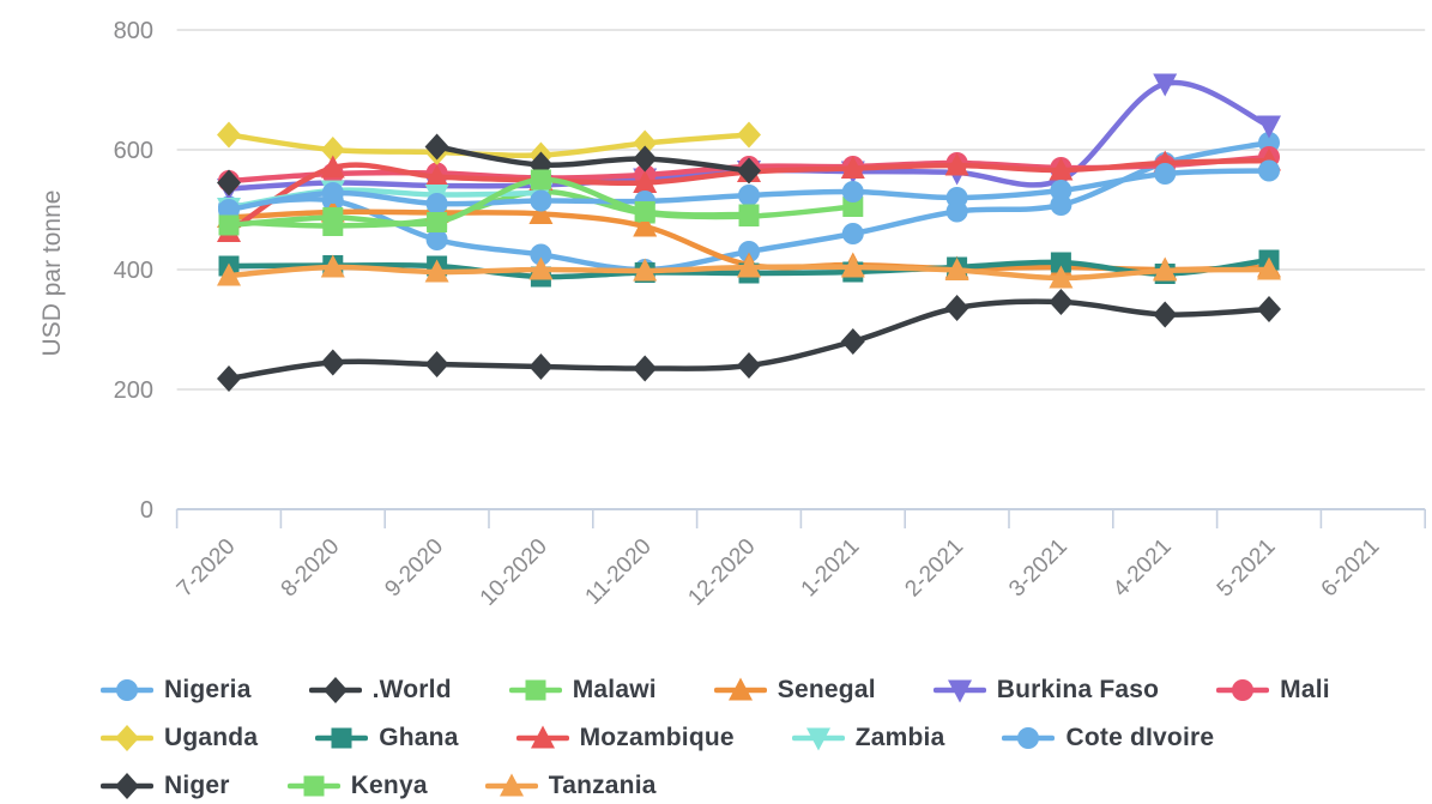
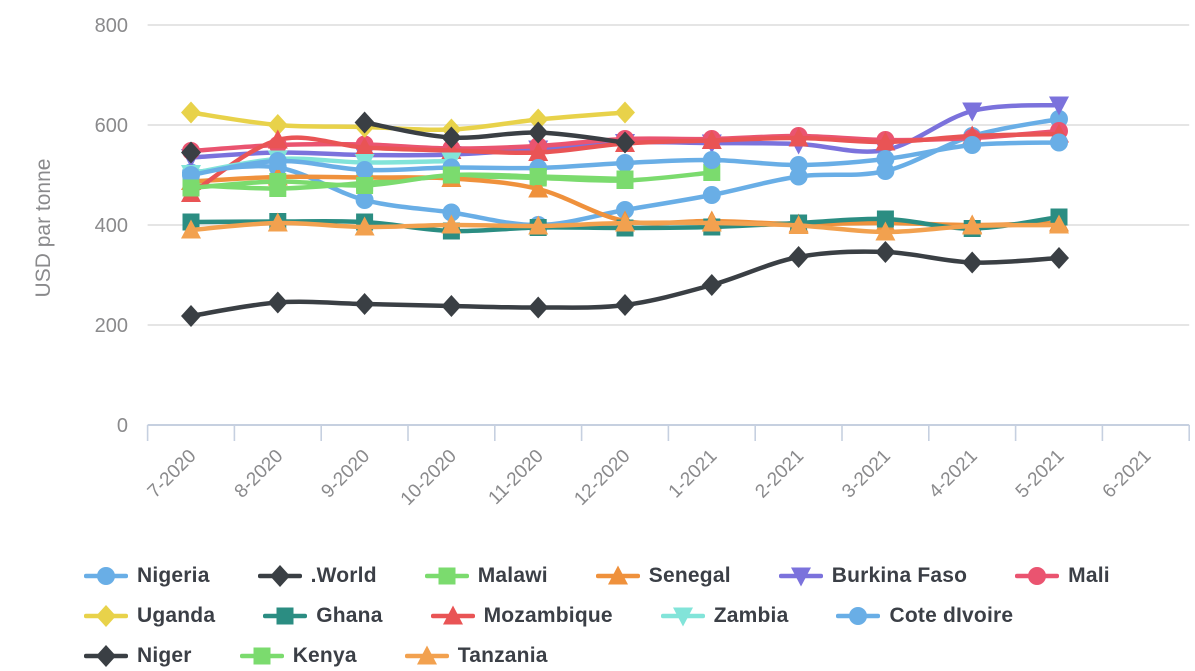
Malawi/10-2020: 530 -> 500
Kenya/10-2020: 550 -> 500
Burkina Faso/4-2021: 710 -> 630
